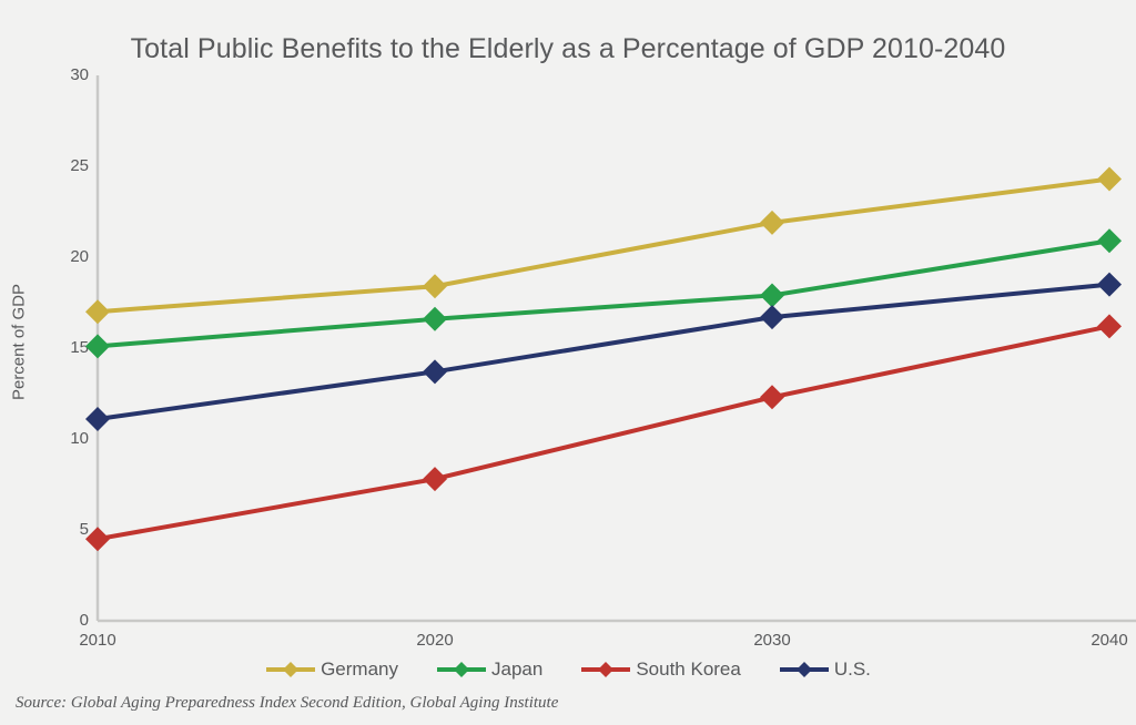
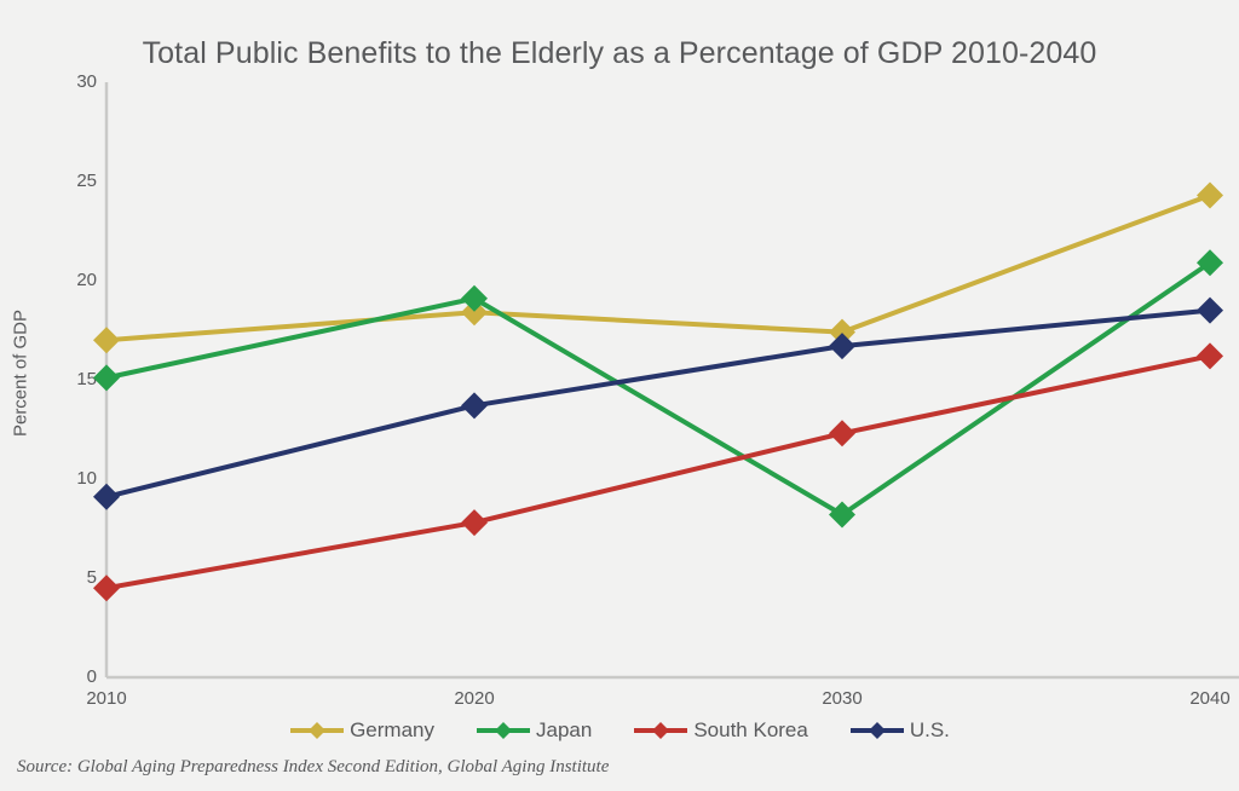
U.S./2010: 11.1 -> 9.1
Japan/2020: 16.6 -> 19.1
Germany/2030: 21.9 -> 17.4
Japan/2030: 17.9 -> 8.2
